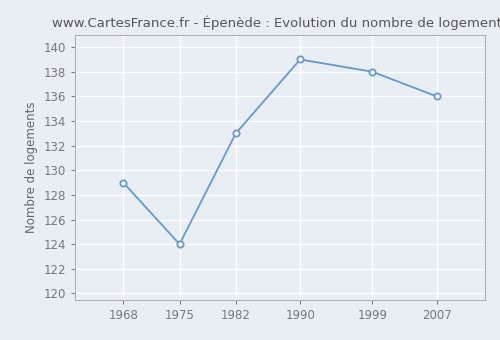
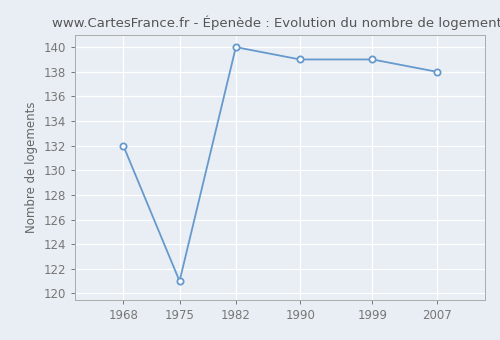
1968: 129 -> 132
1975: 124 -> 121
1982: 133 -> 140
1999: 138 -> 139
2007: 136 -> 138
